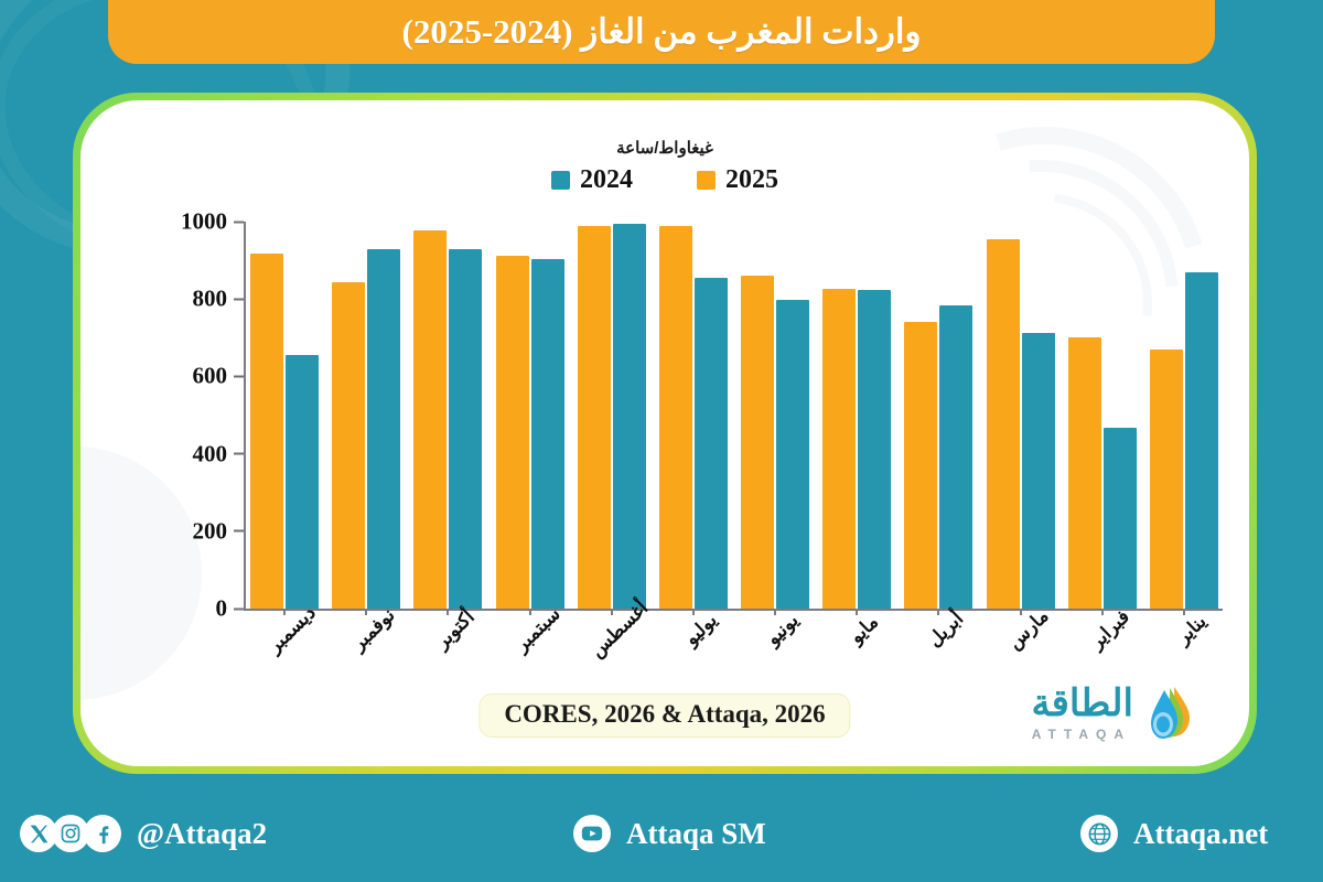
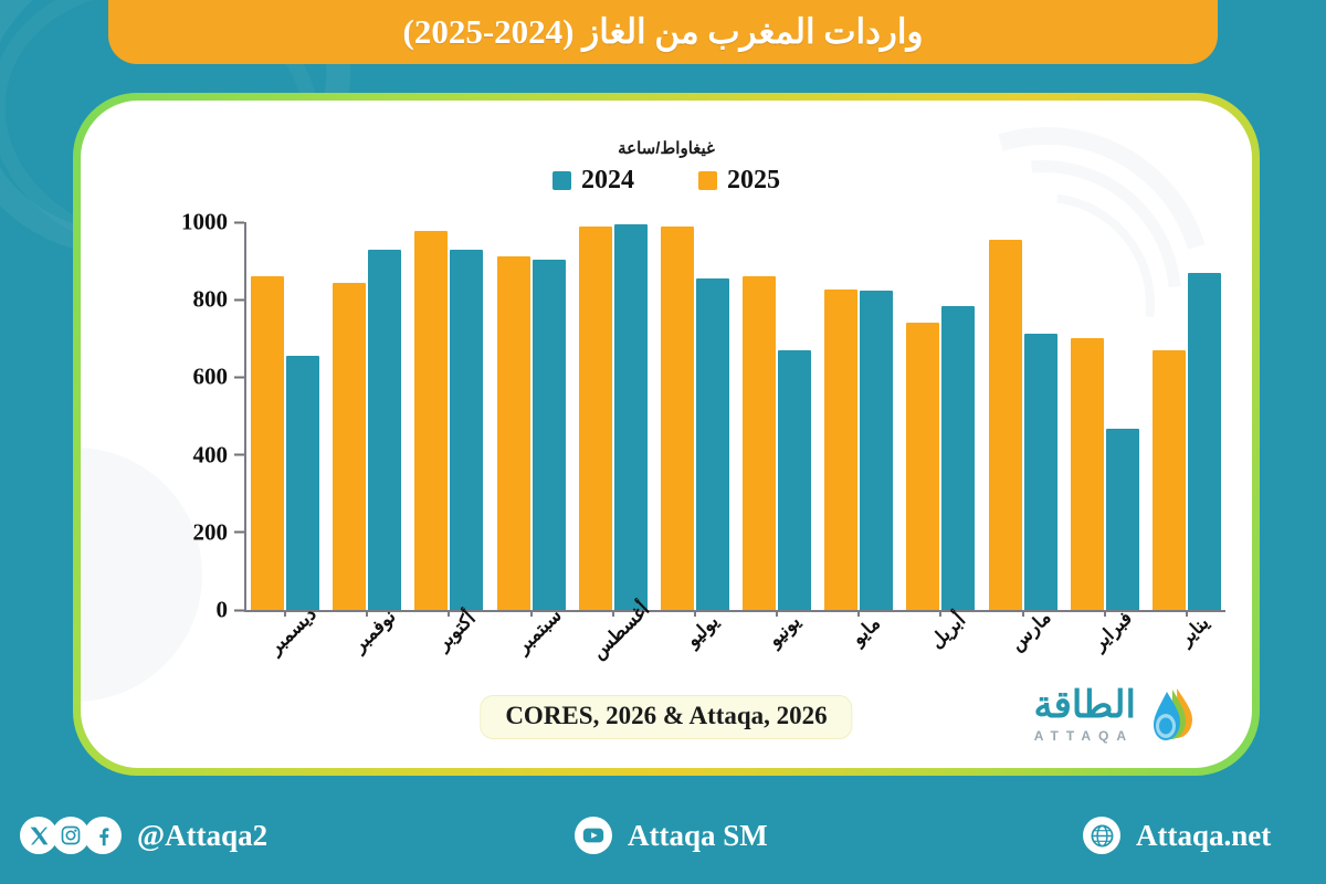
2024/يونيو: 800 -> 670
2025/ديسمبر: 920 -> 860
